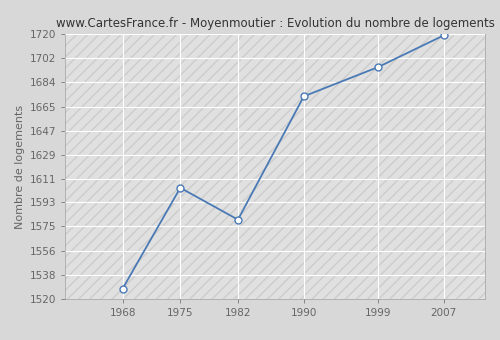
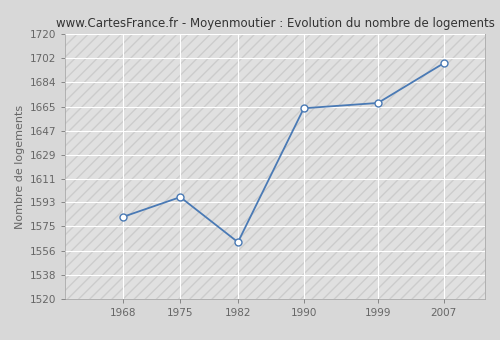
1968: 1528 -> 1582
1975: 1604 -> 1597
1982: 1580 -> 1563
1990: 1673 -> 1664
1999: 1695 -> 1668
2007: 1719 -> 1698
